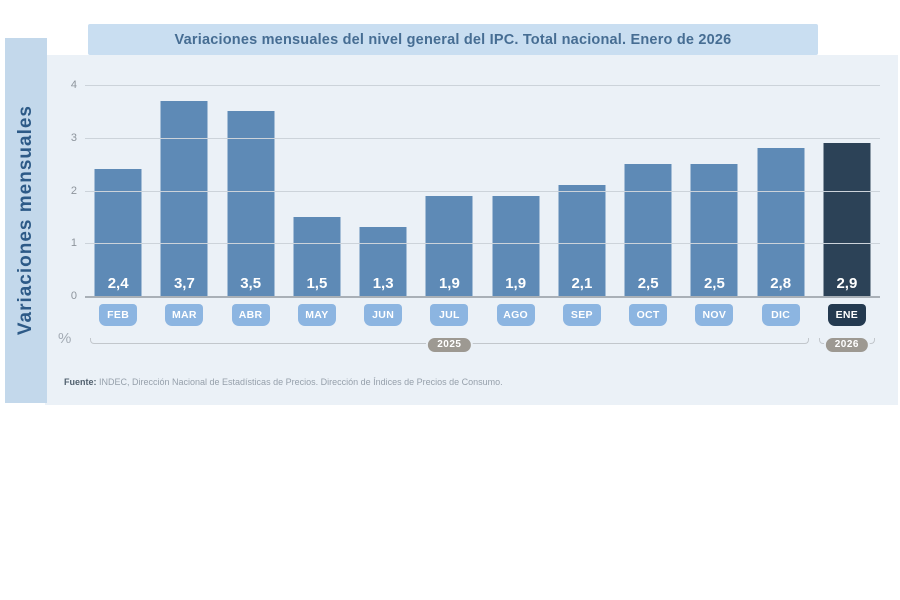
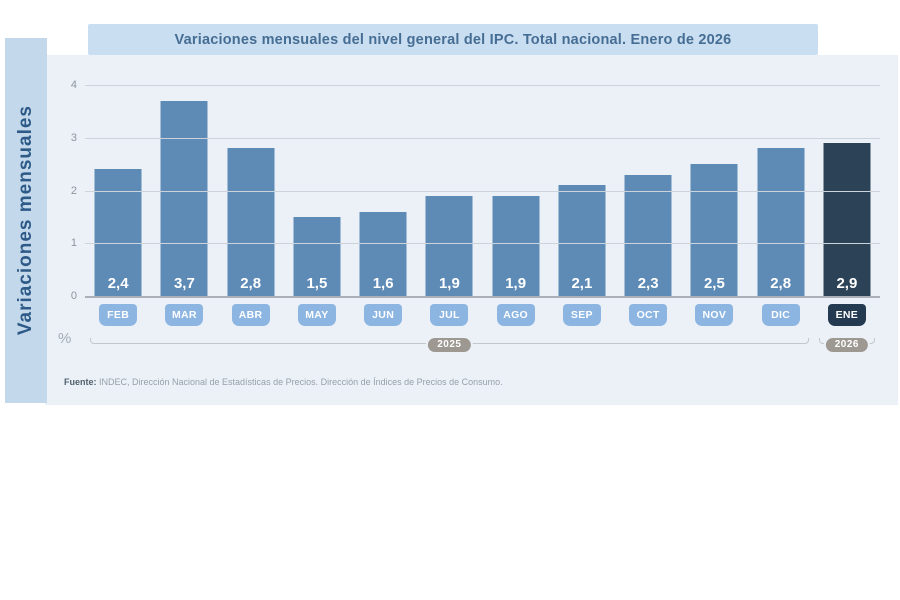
ABR: 3,5 -> 2,8
JUN: 1,3 -> 1,6
OCT: 2,5 -> 2,3
